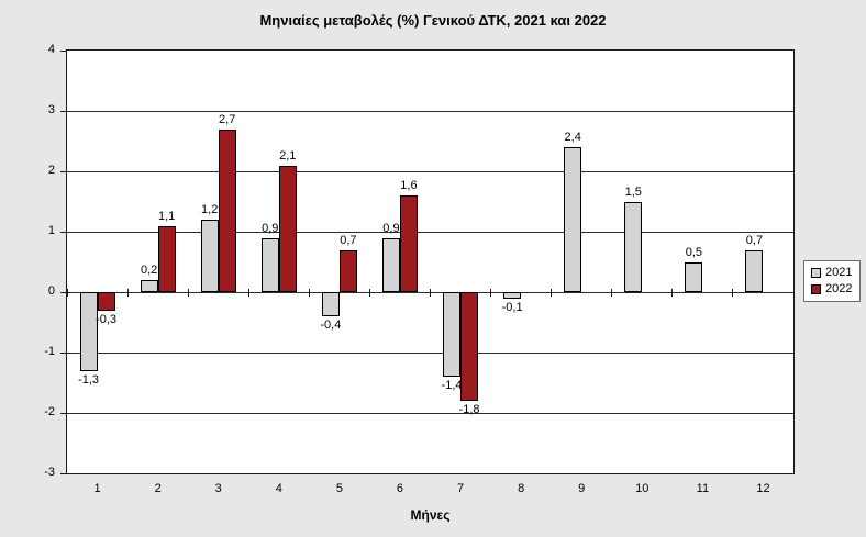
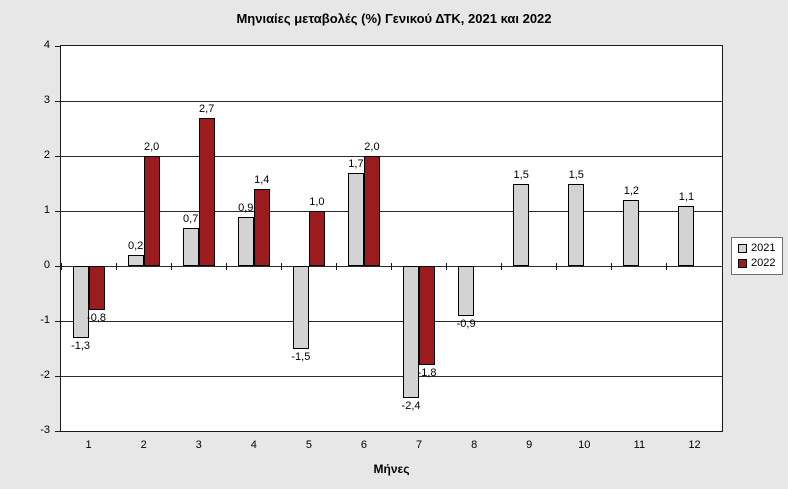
2022/1: -0,3 -> -0,8
2022/2: 1,1 -> 2,0
2021/3: 1,2 -> 0,7
2022/4: 2,1 -> 1,4
2021/5: -0,4 -> -1,5
2022/5: 0,7 -> 1,0
2021/6: 0,9 -> 1,7
2022/6: 1,6 -> 2,0
2021/7: -1,4 -> -2,4
2021/8: -0,1 -> -0,9
2021/9: 2,4 -> 1,5
2021/11: 0,5 -> 1,2
2021/12: 0,7 -> 1,1
